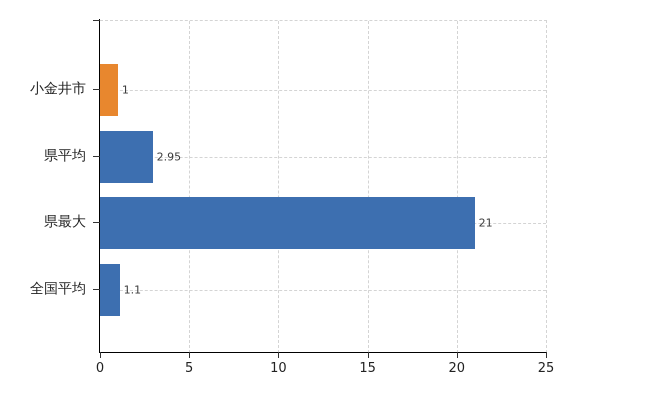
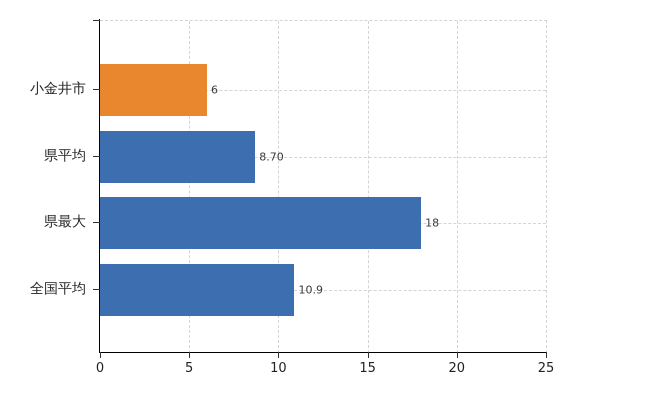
小金井市: 1 -> 6
県平均: 2.95 -> 8.70
県最大: 21 -> 18
全国平均: 1.1 -> 10.9
